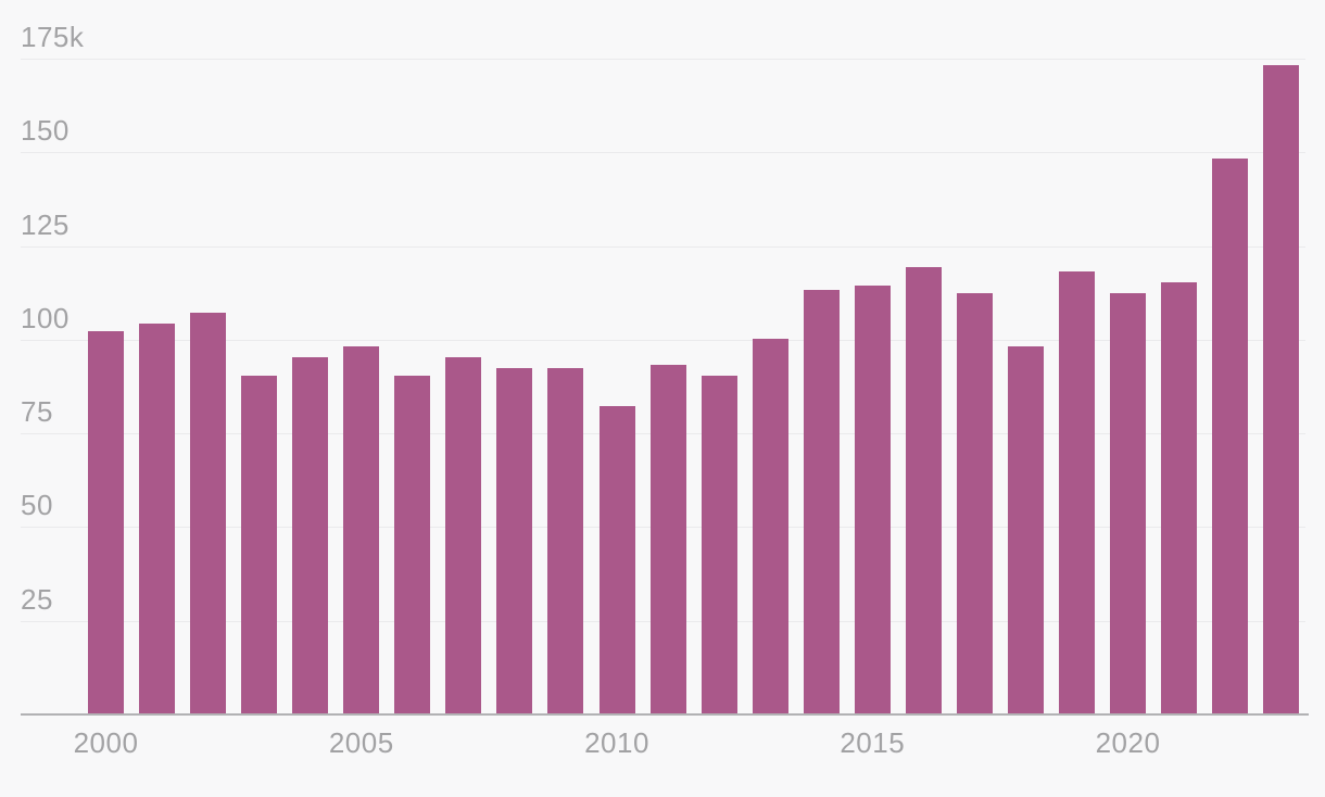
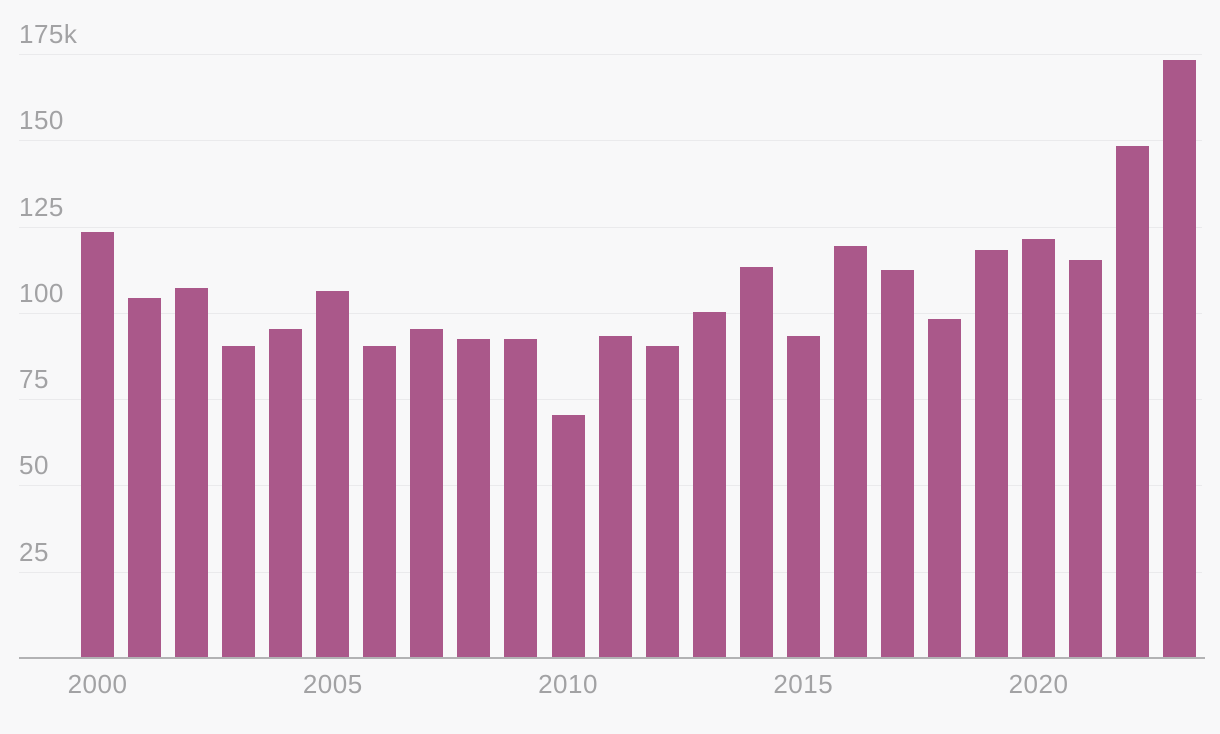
2000: 102k -> 123k
2005: 98k -> 106k
2010: 82k -> 70k
2015: 114k -> 93k
2020: 112k -> 121k
